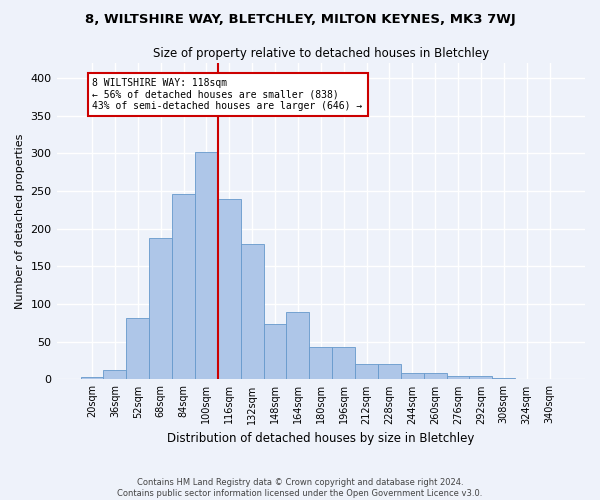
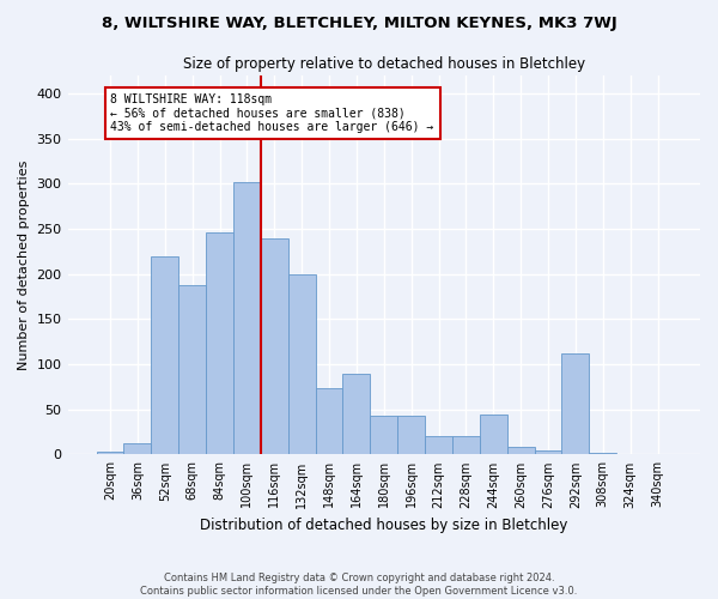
52sqm: 82 -> 220
132sqm: 180 -> 200
244sqm: 9 -> 44
292sqm: 5 -> 112
